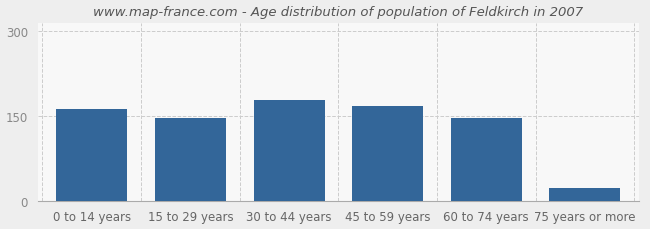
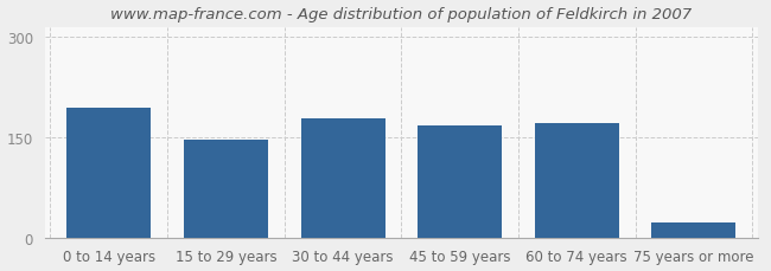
0 to 14 years: 163 -> 194
60 to 74 years: 147 -> 172
